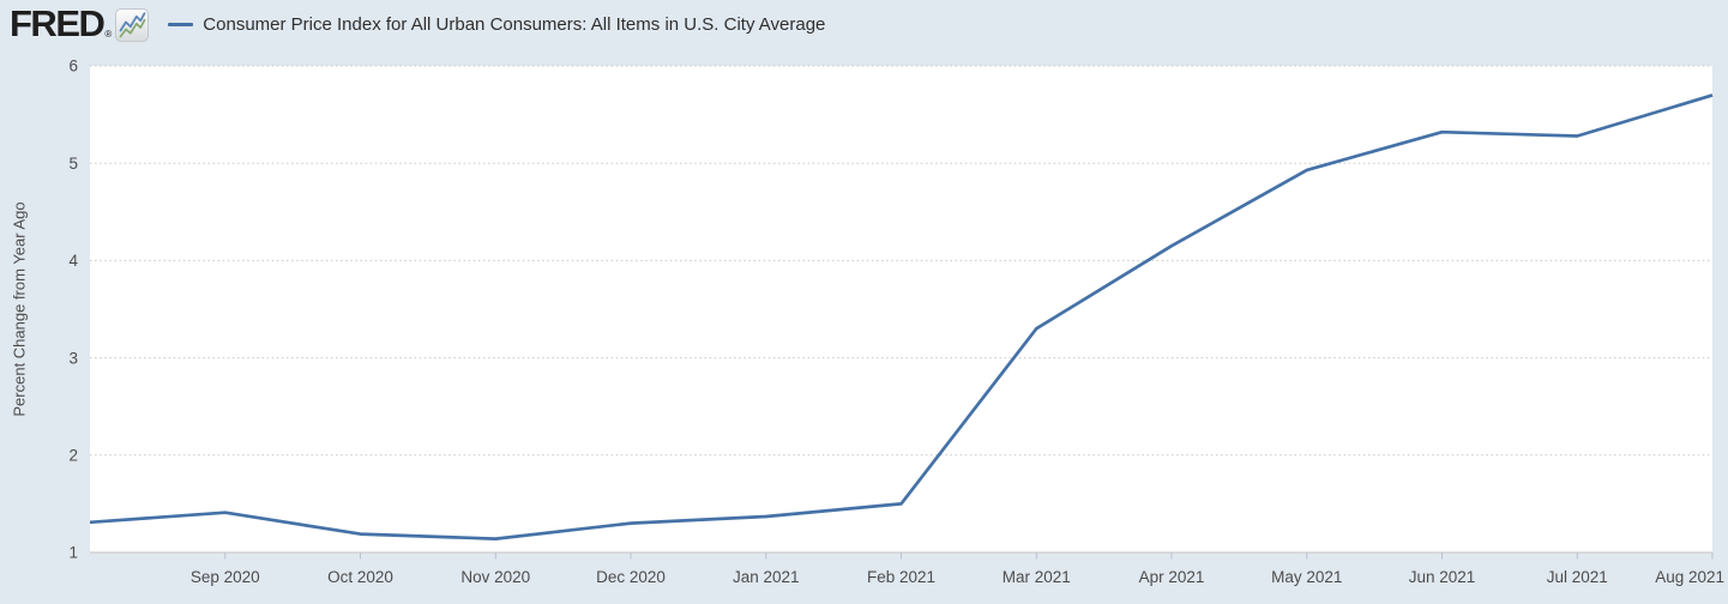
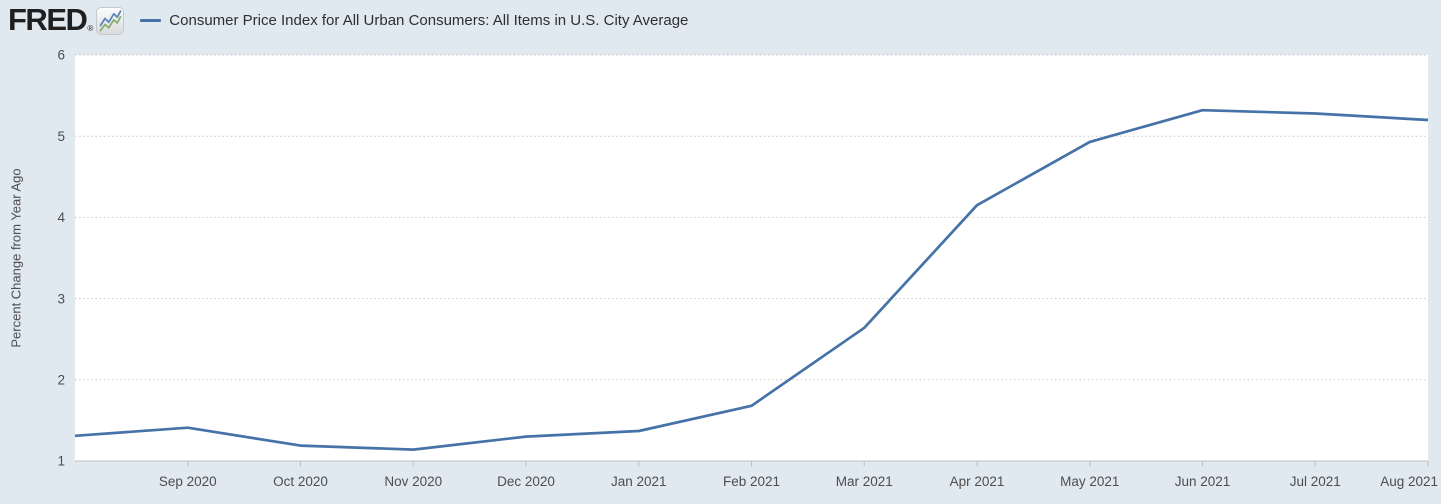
Feb 2021: 1.5 -> 1.7
Mar 2021: 3.3 -> 2.6
Aug 2021: 5.7 -> 5.2
